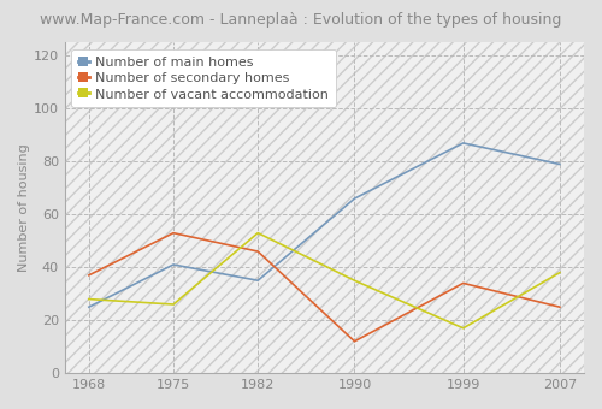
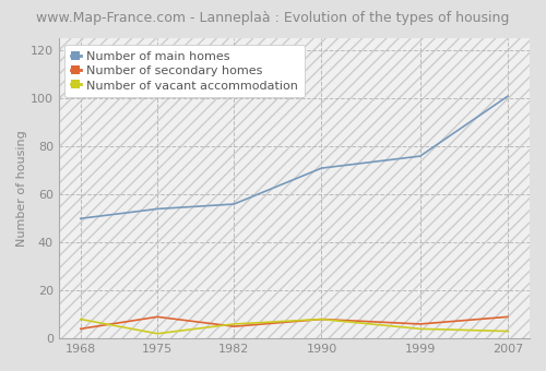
Number of main homes/1968: 25 -> 50
Number of secondary homes/1968: 37 -> 4
Number of vacant accommodation/1968: 28 -> 8
Number of main homes/1975: 41 -> 54
Number of secondary homes/1975: 53 -> 9
Number of vacant accommodation/1975: 26 -> 2
Number of main homes/1982: 35 -> 56
Number of secondary homes/1982: 46 -> 5
Number of vacant accommodation/1982: 53 -> 6
Number of main homes/1990: 66 -> 71
Number of secondary homes/1990: 12 -> 8
Number of vacant accommodation/1990: 35 -> 8
Number of main homes/1999: 87 -> 76
Number of secondary homes/1999: 34 -> 6
Number of vacant accommodation/1999: 17 -> 4
Number of main homes/2007: 79 -> 101
Number of secondary homes/2007: 25 -> 9
Number of vacant accommodation/2007: 38 -> 3
